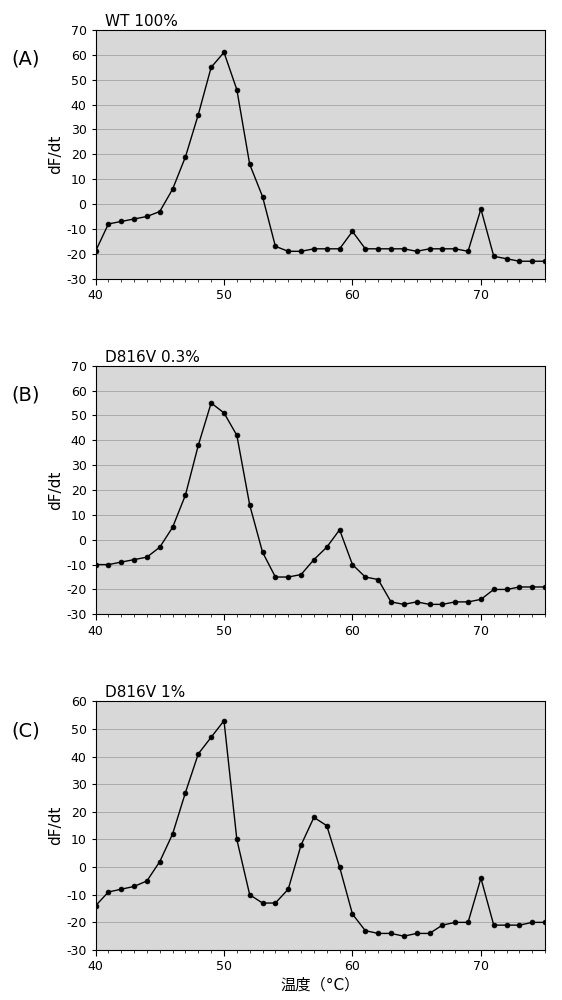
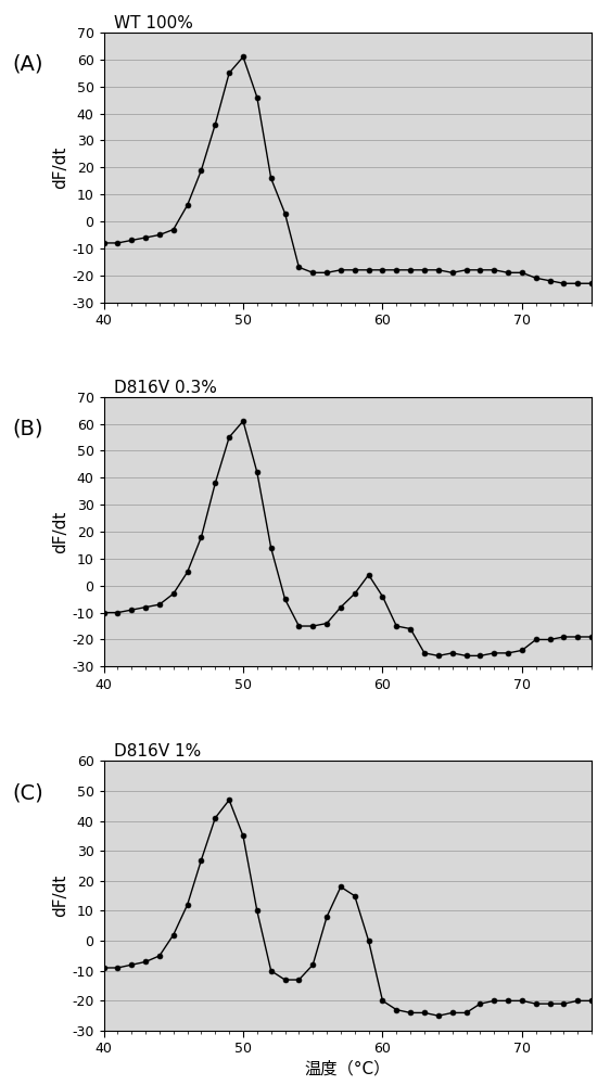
WT 100%/40: -19 -> -8
WT 100%/60: -11 -> -18
WT 100%/70: -2 -> -19
D816V 0.3%/50: 51 -> 61
D816V 0.3%/60: -10 -> -4
D816V 1%/40: -14 -> -9
D816V 1%/50: 53 -> 35
D816V 1%/60: -17 -> -20
D816V 1%/70: -4 -> -20
